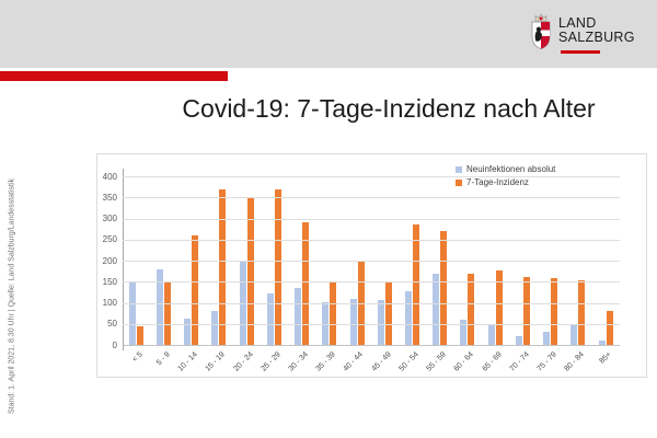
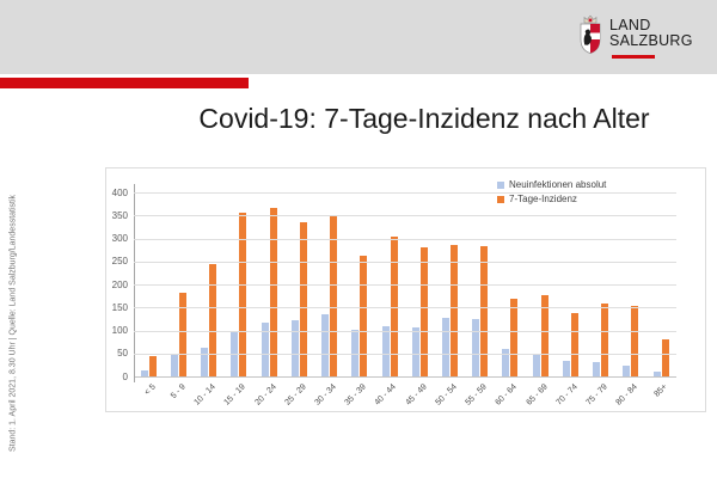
Neuinfektionen absolut/< 5: 150 -> 10
Neuinfektionen absolut/5 - 9: 180 -> 50
7-Tage-Inzidenz/5 - 9: 150 -> 180
7-Tage-Inzidenz/10 - 14: 260 -> 240
Neuinfektionen absolut/15 - 19: 80 -> 100
7-Tage-Inzidenz/15 - 19: 370 -> 360
Neuinfektionen absolut/20 - 24: 200 -> 120
7-Tage-Inzidenz/20 - 24: 350 -> 360
7-Tage-Inzidenz/25 - 29: 370 -> 340
7-Tage-Inzidenz/30 - 34: 290 -> 350
7-Tage-Inzidenz/35 - 39: 150 -> 260
7-Tage-Inzidenz/40 - 44: 200 -> 300
7-Tage-Inzidenz/45 - 49: 150 -> 280
Neuinfektionen absolut/55 - 59: 170 -> 120
7-Tage-Inzidenz/55 - 59: 270 -> 280
Neuinfektionen absolut/70 - 74: 20 -> 40
7-Tage-Inzidenz/70 - 74: 160 -> 140
Neuinfektionen absolut/80 - 84: 50 -> 20
